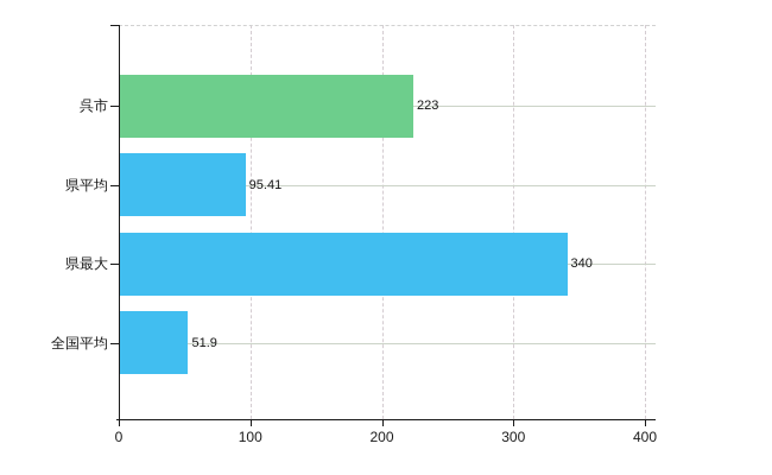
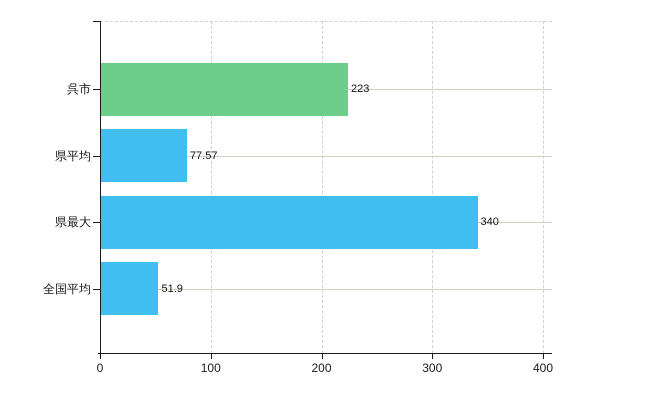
県平均: 95.41 -> 77.57
